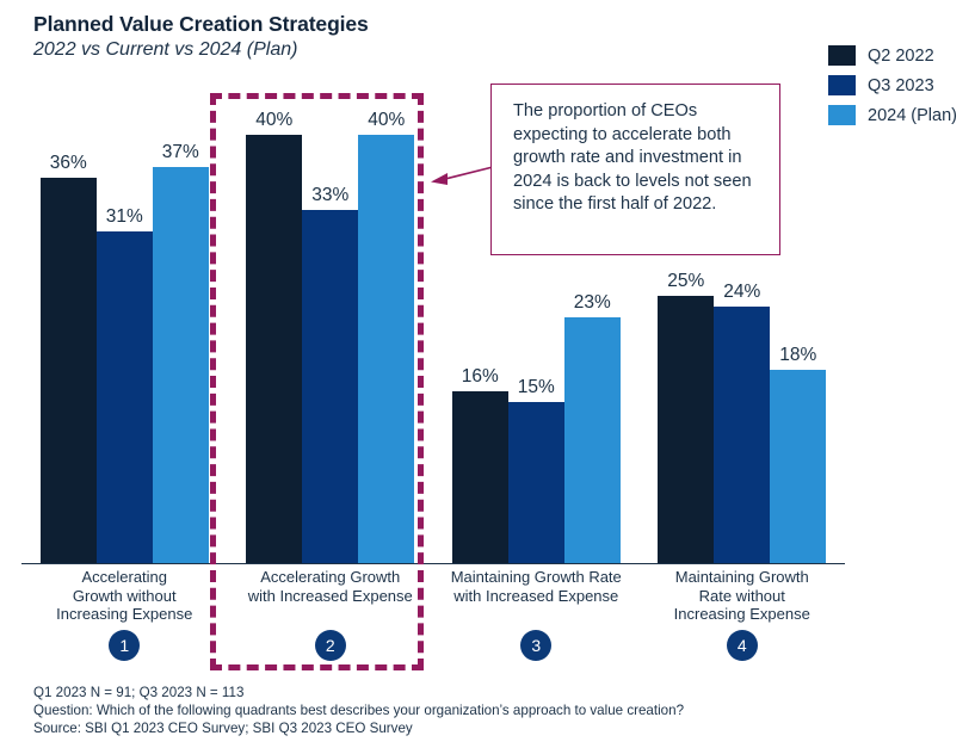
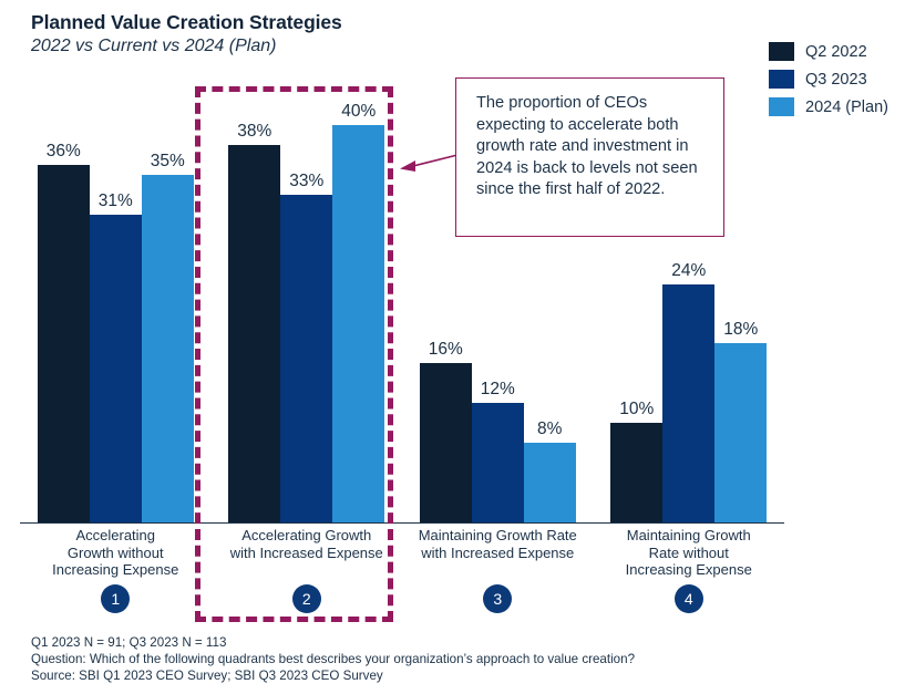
2024 (Plan)/Accelerating Growth without Increasing Expense: 37% -> 35%
Q2 2022/Accelerating Growth with Increased Expense: 40% -> 38%
Q3 2023/Maintaining Growth Rate with Increased Expense: 15% -> 12%
2024 (Plan)/Maintaining Growth Rate with Increased Expense: 23% -> 8%
Q2 2022/Maintaining Growth Rate without Increasing Expense: 25% -> 10%
